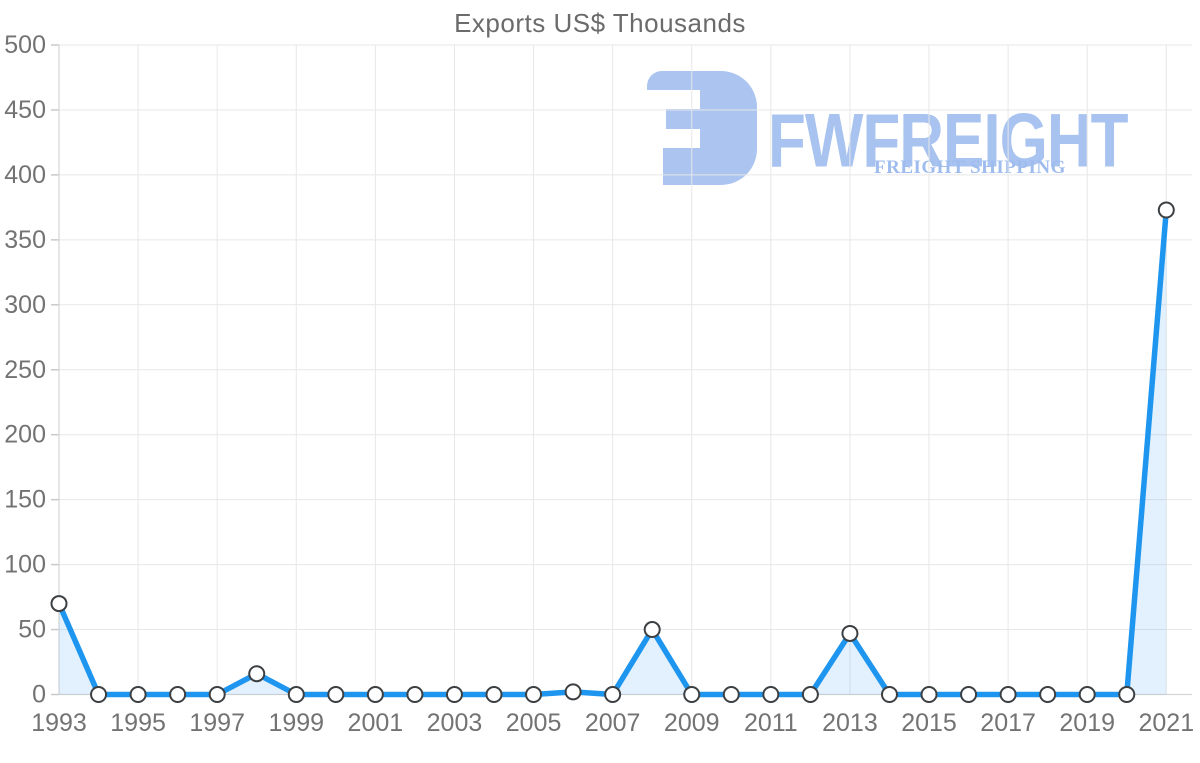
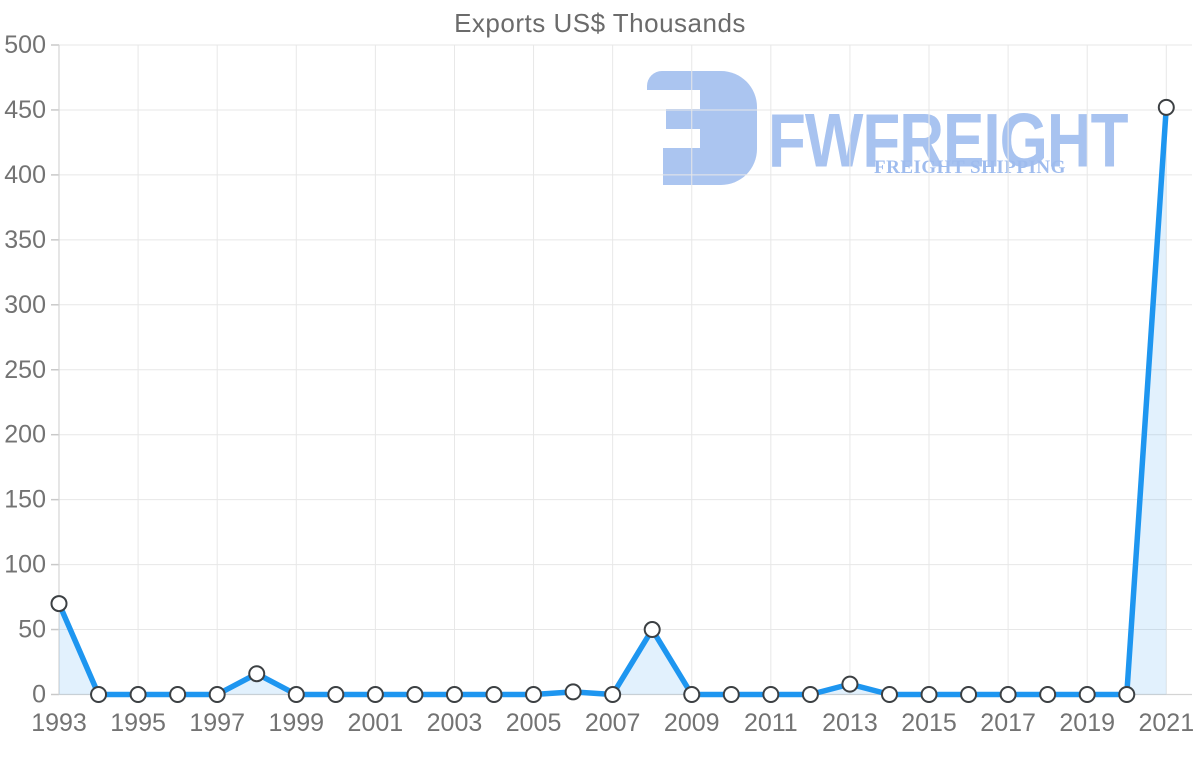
2013: 47 -> 8
2021: 373 -> 452
